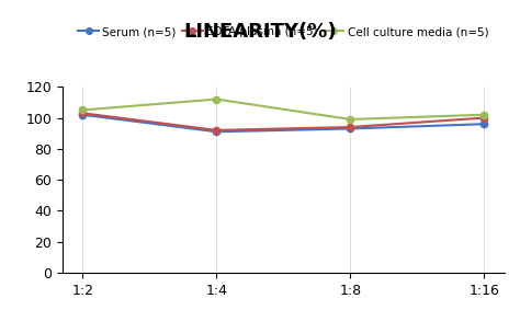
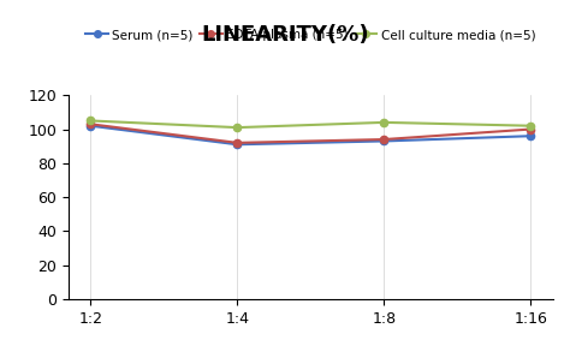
Cell culture media (n=5)/1:4: 112 -> 101
Cell culture media (n=5)/1:8: 99 -> 104
